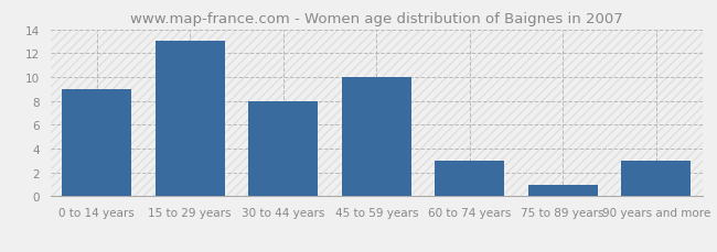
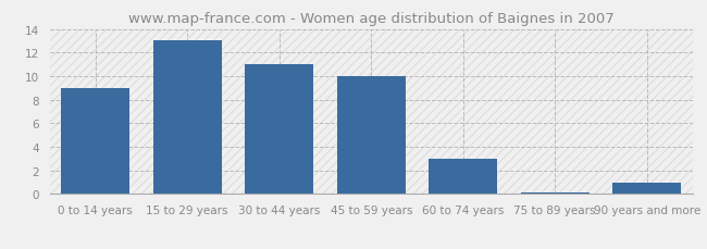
30 to 44 years: 8.0 -> 11.0
75 to 89 years: 1.0 -> 0.1
90 years and more: 3.0 -> 1.0
